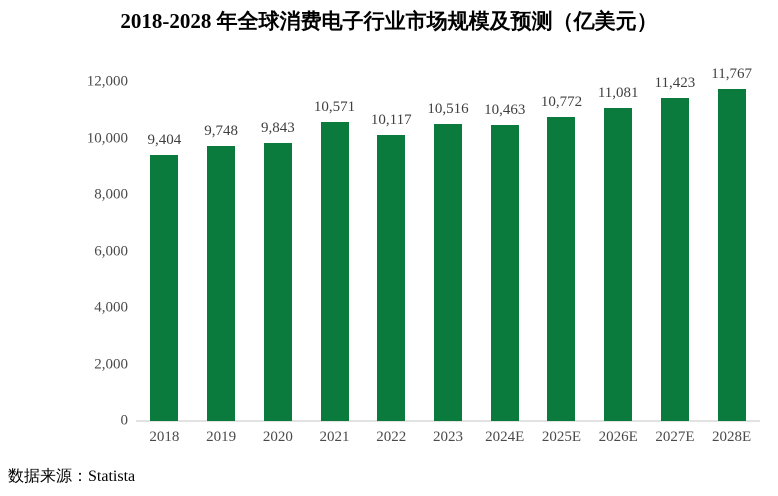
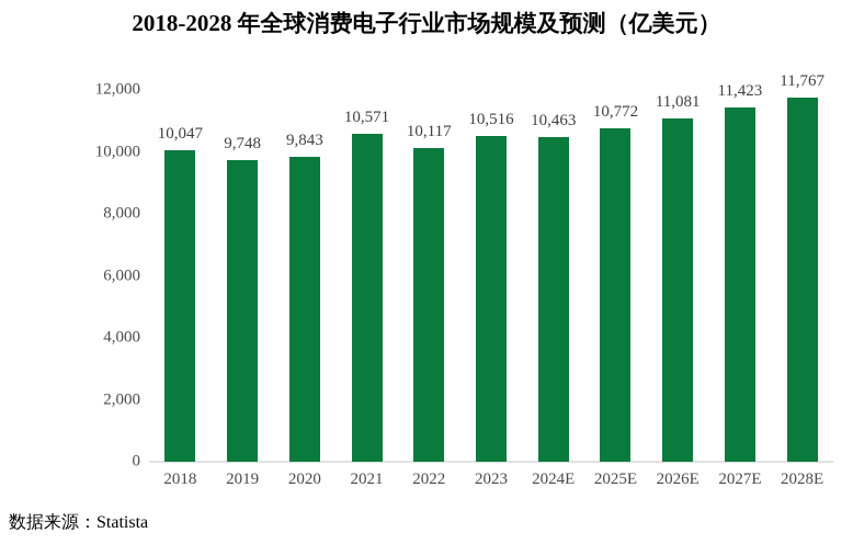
2018: 9,404 -> 10,047
